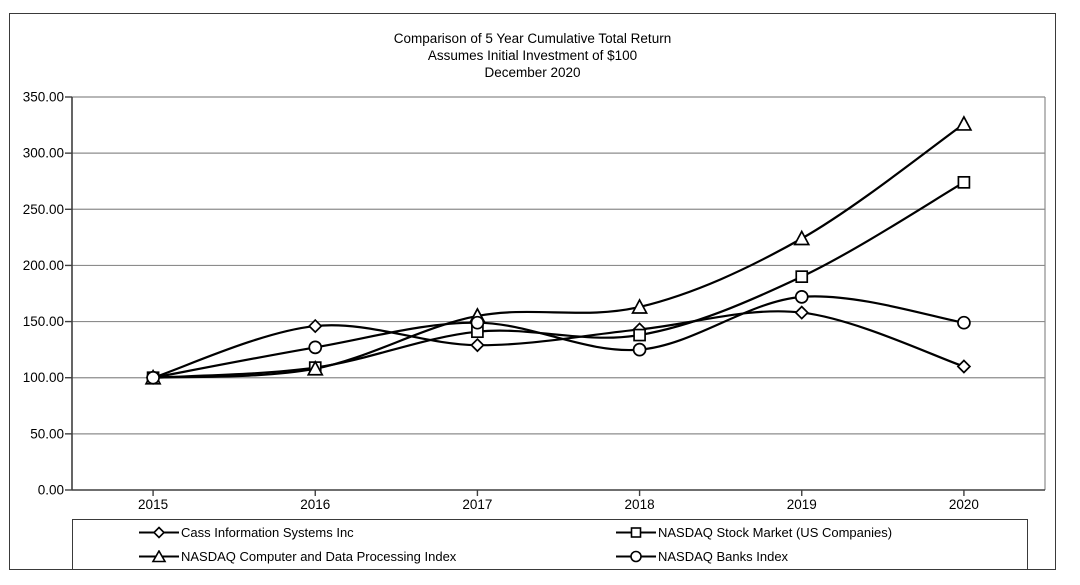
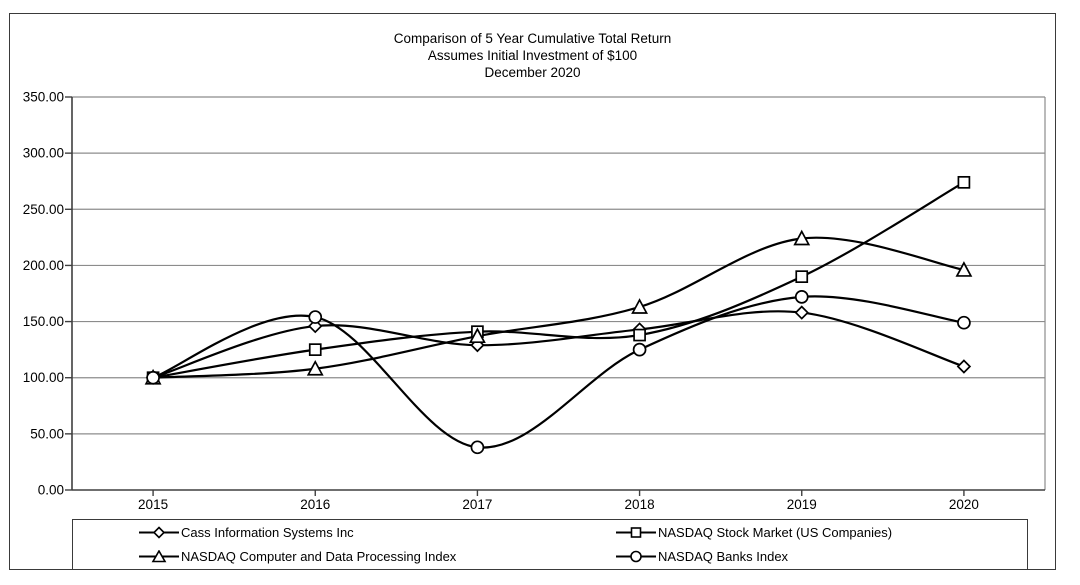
NASDAQ Stock Market (US Companies)/2016: 109 -> 125
NASDAQ Banks Index/2016: 127 -> 154
NASDAQ Computer and Data Processing Index/2017: 155 -> 137
NASDAQ Banks Index/2017: 149 -> 38
NASDAQ Computer and Data Processing Index/2020: 326 -> 196
